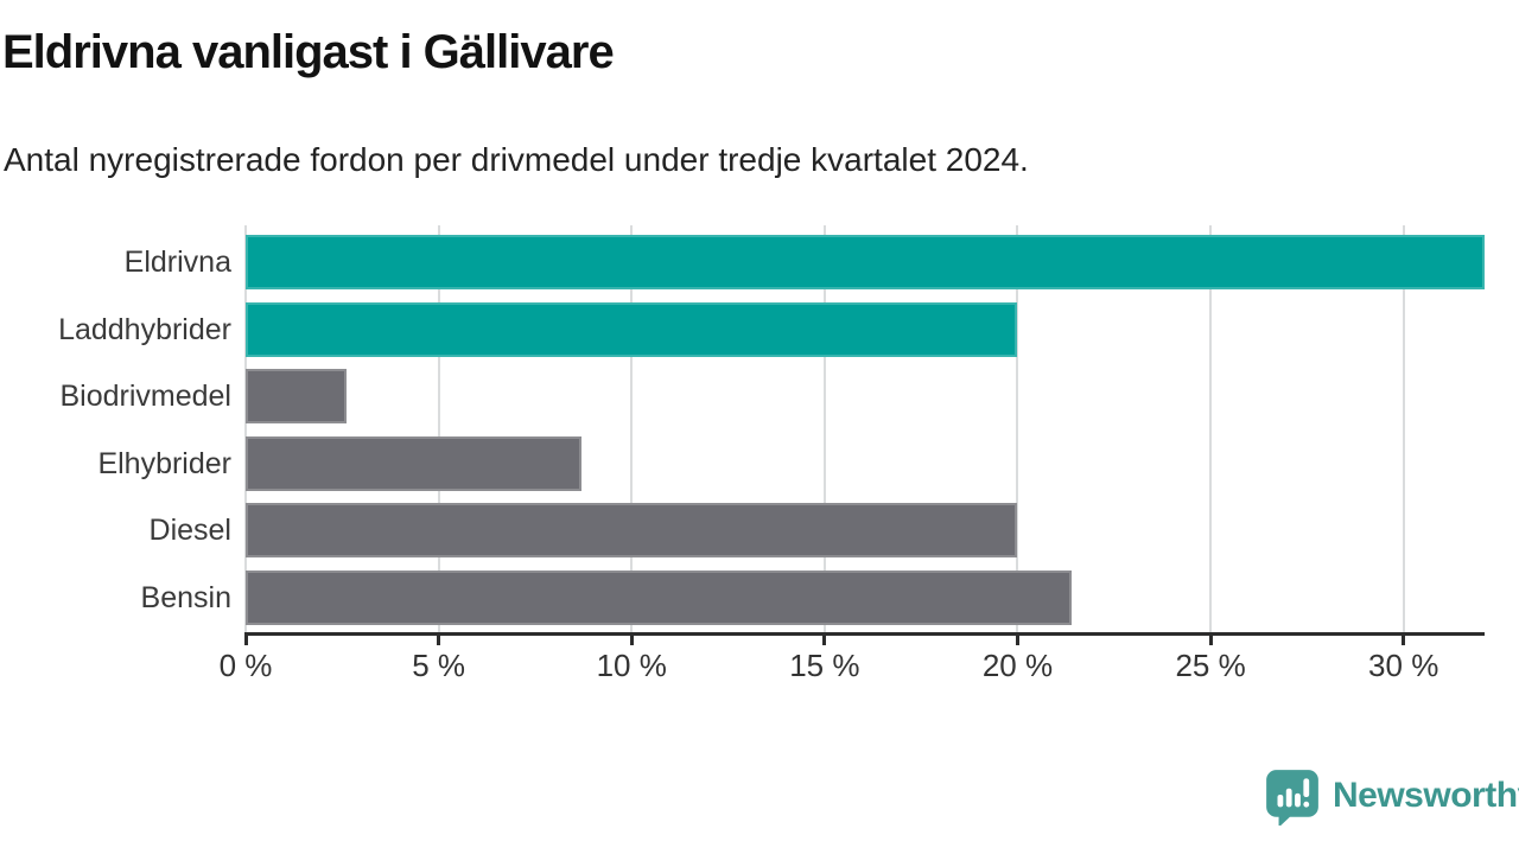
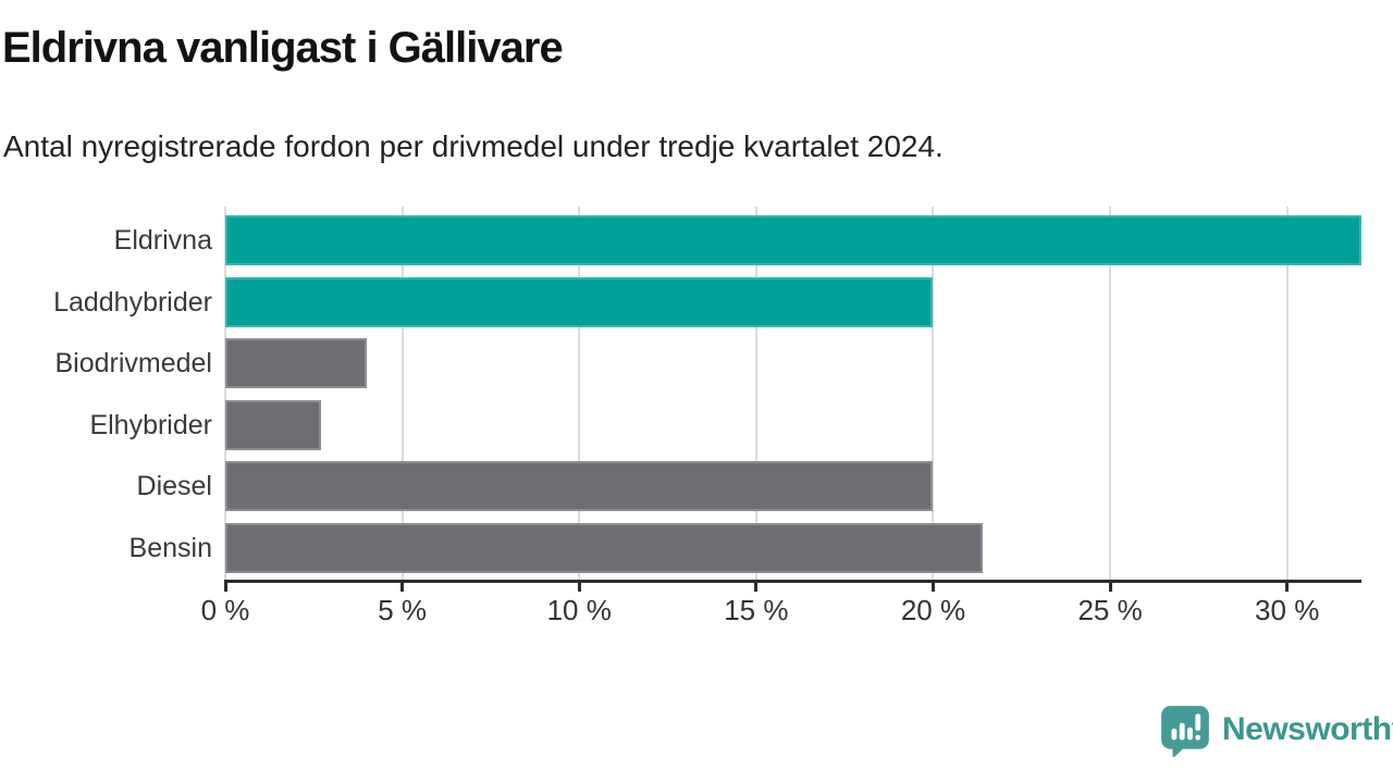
Biodrivmedel: 2.6% -> 4.0%
Elhybrider: 8.7% -> 2.7%
